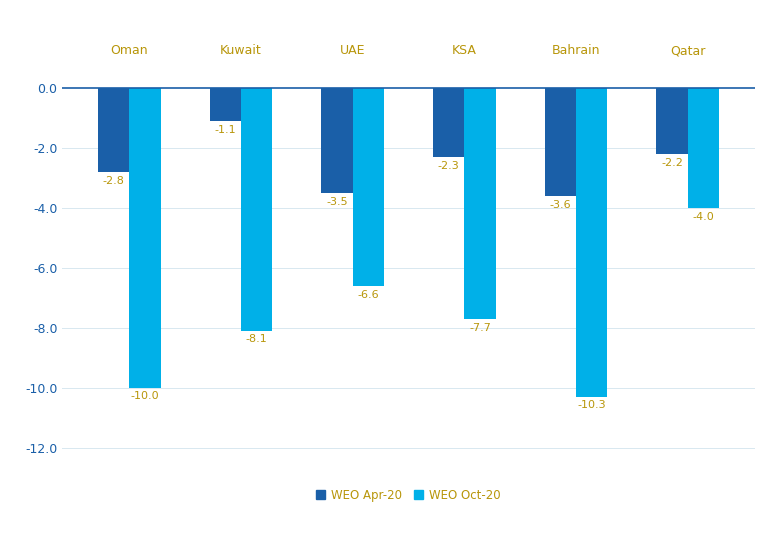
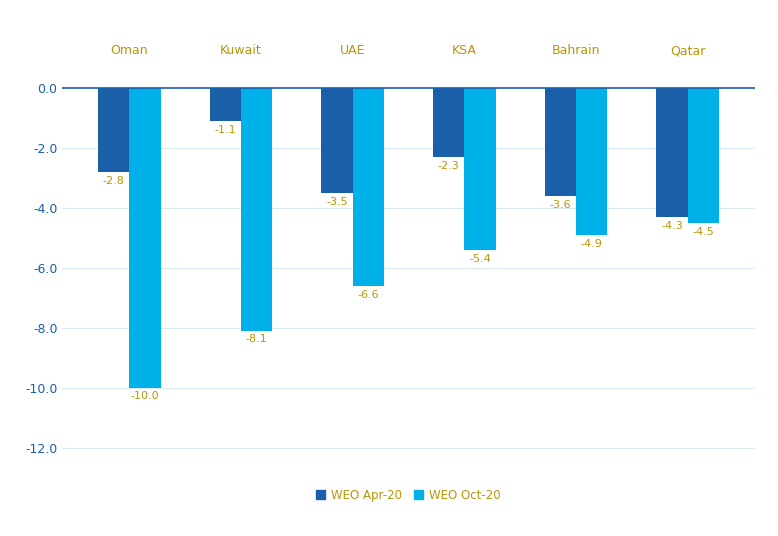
WEO Oct-20/KSA: -7.7 -> -5.4
WEO Oct-20/Bahrain: -10.3 -> -4.9
WEO Apr-20/Qatar: -2.2 -> -4.3
WEO Oct-20/Qatar: -4.0 -> -4.5
